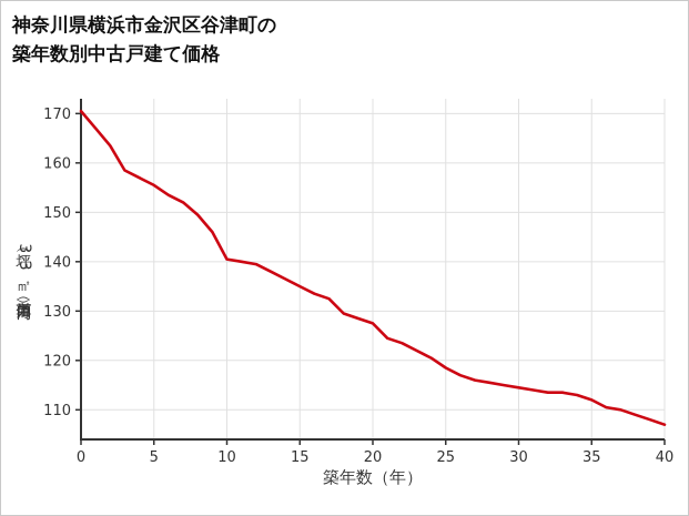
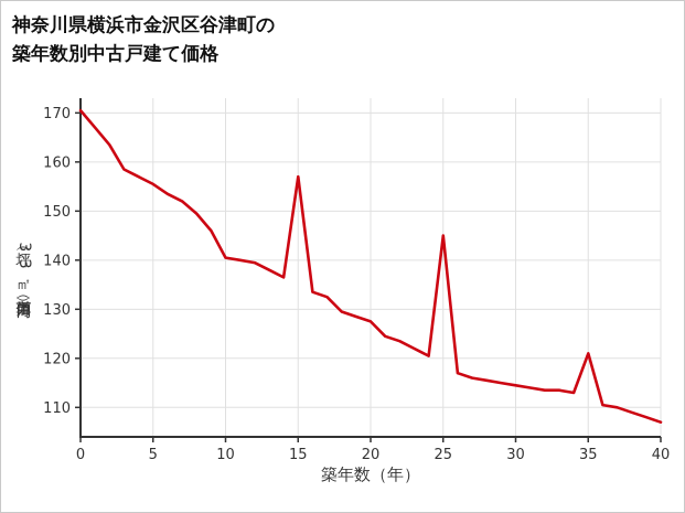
15: 135 -> 157
25: 118 -> 145
35: 112 -> 121
